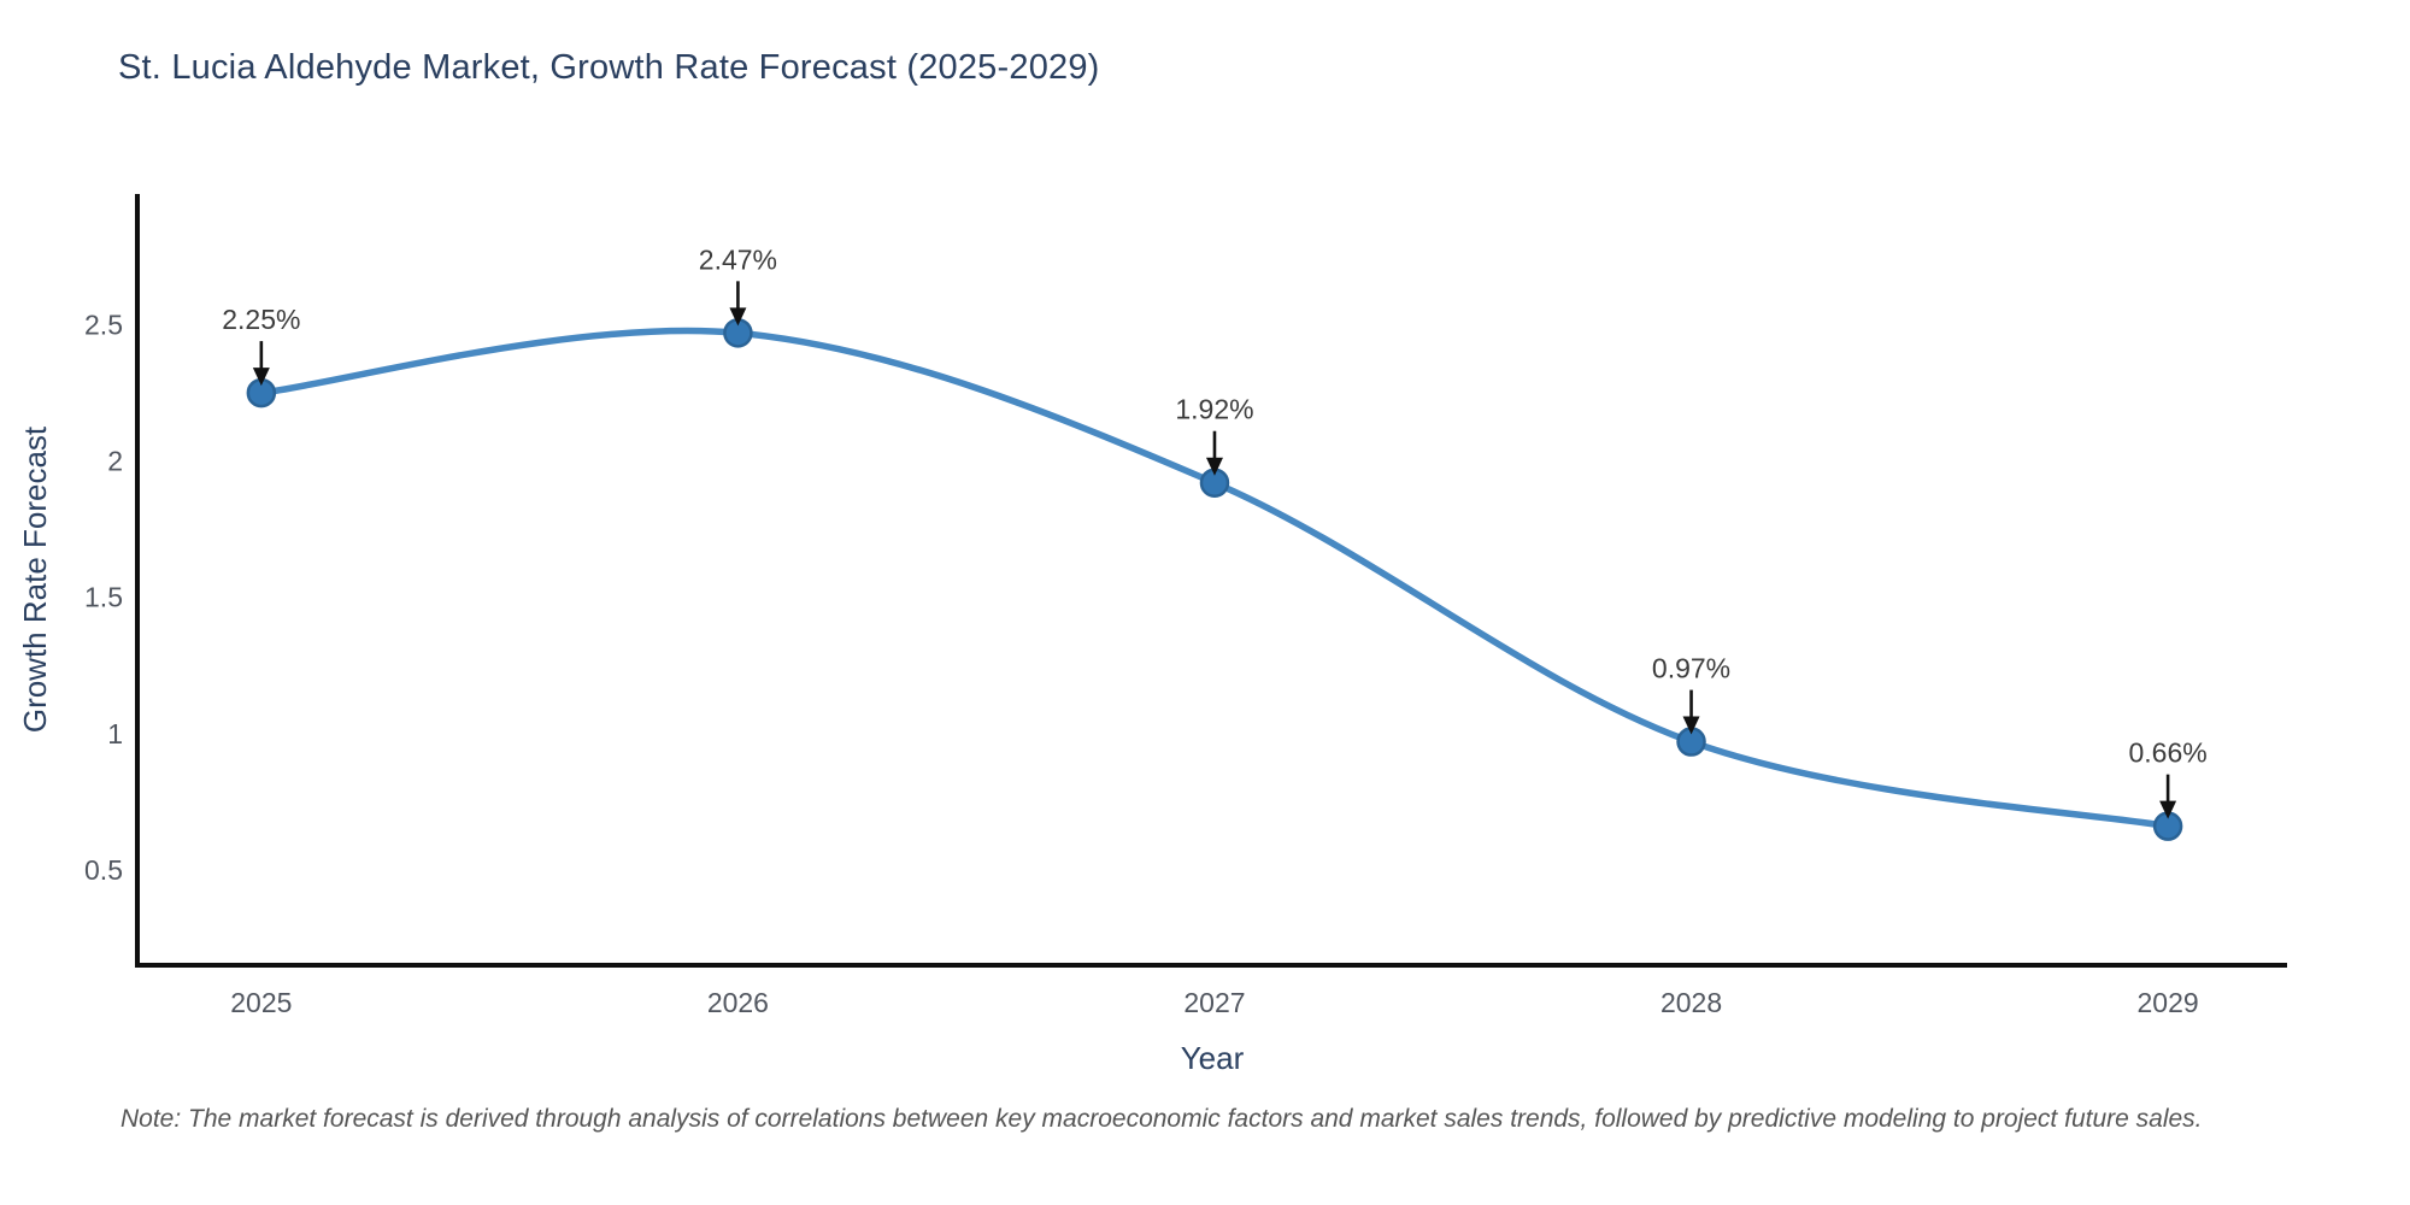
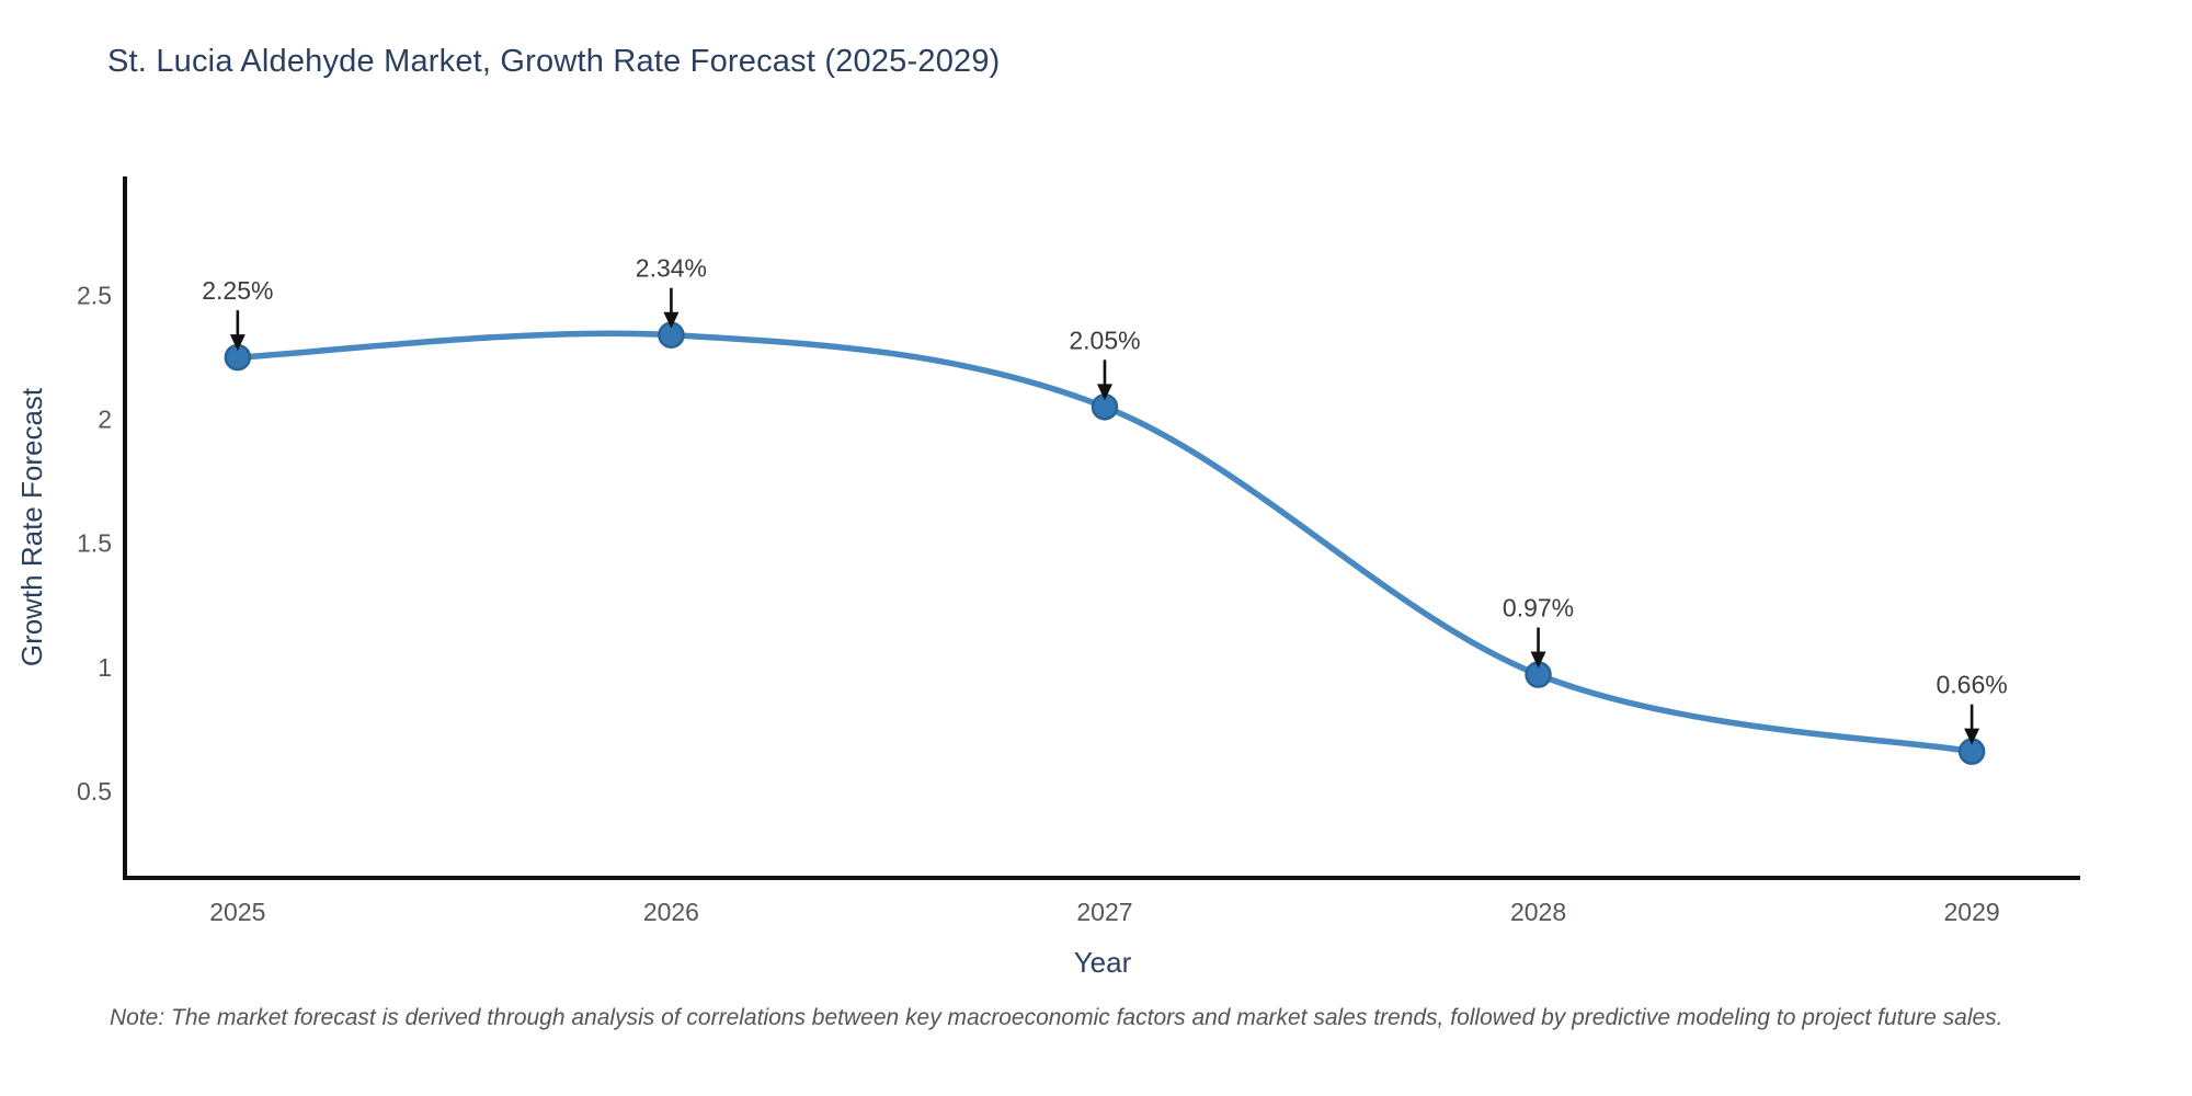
2026: 2.47% -> 2.34%
2027: 1.92% -> 2.05%
